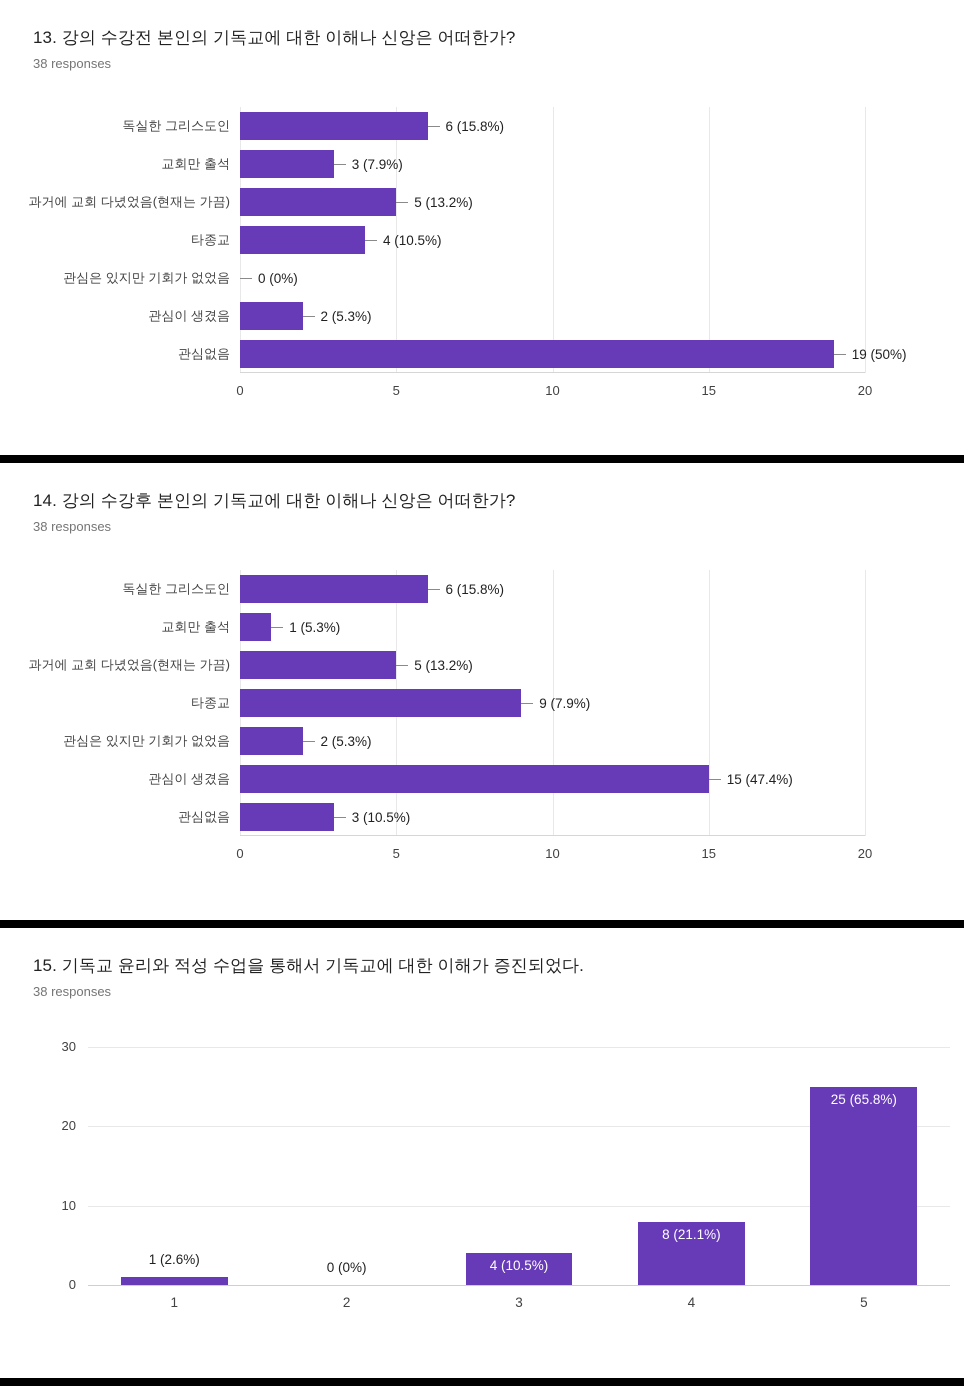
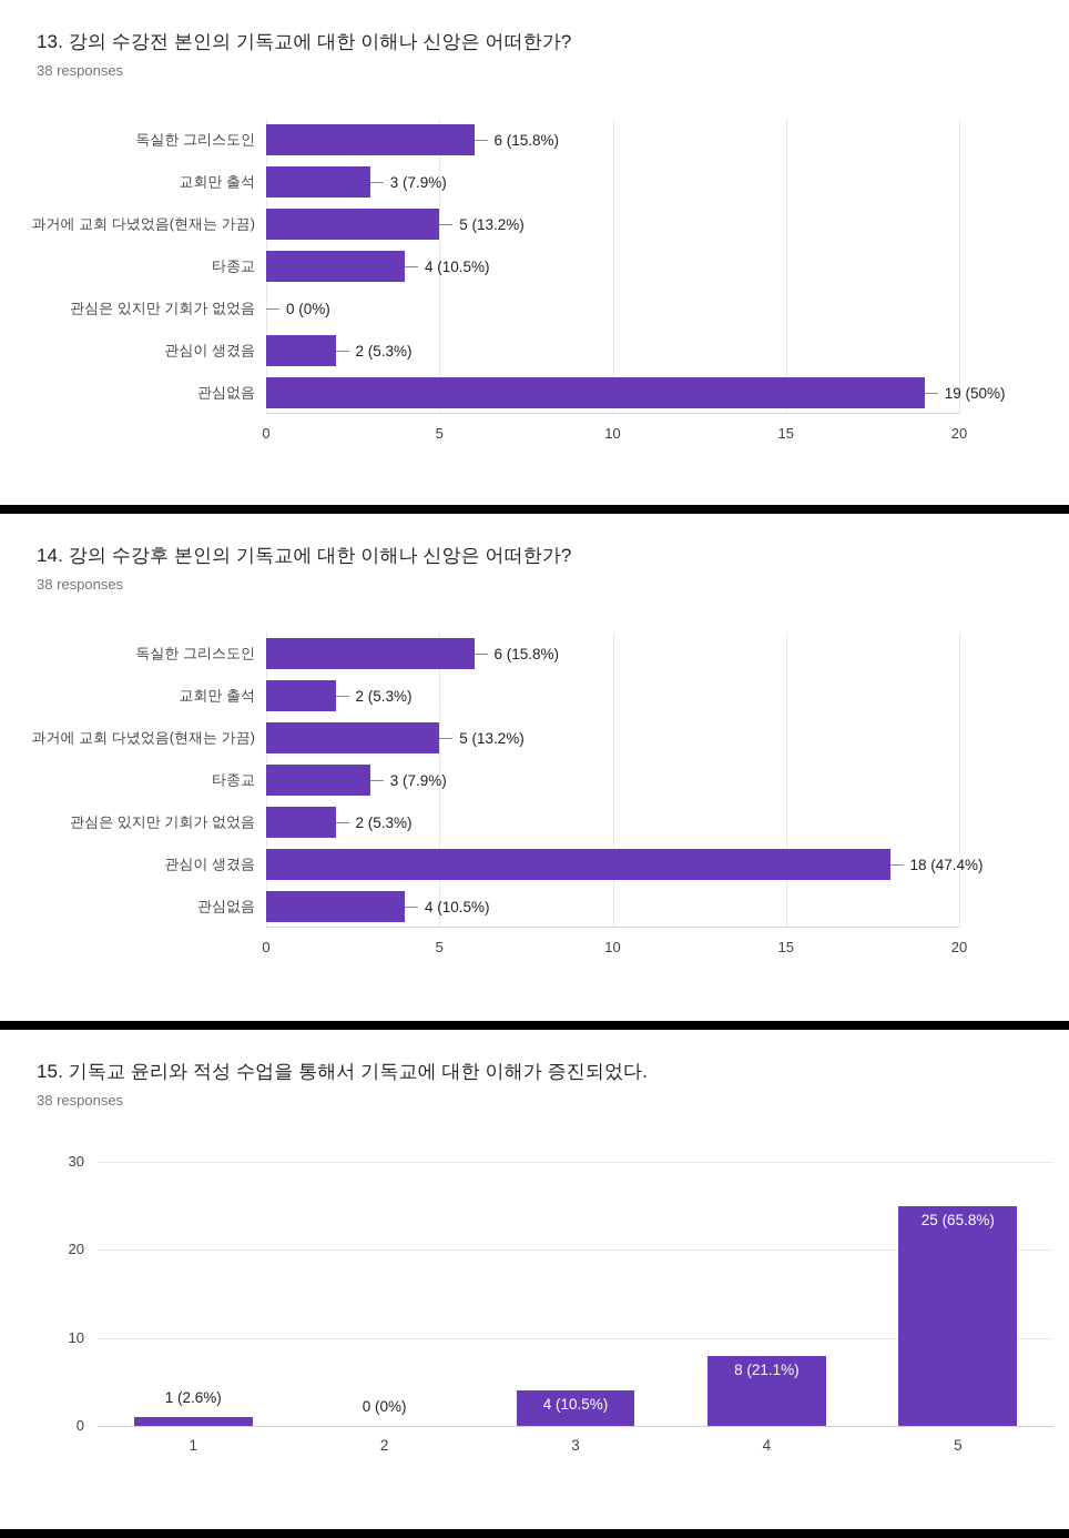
14. 강의 수강후 본인의 기독교에 대한 이해나 신앙은 어떠한가?/교회만 출석: 1 -> 2
14. 강의 수강후 본인의 기독교에 대한 이해나 신앙은 어떠한가?/타종교: 9 -> 3
14. 강의 수강후 본인의 기독교에 대한 이해나 신앙은 어떠한가?/관심이 생겼음: 15 -> 18
14. 강의 수강후 본인의 기독교에 대한 이해나 신앙은 어떠한가?/관심없음: 3 -> 4
